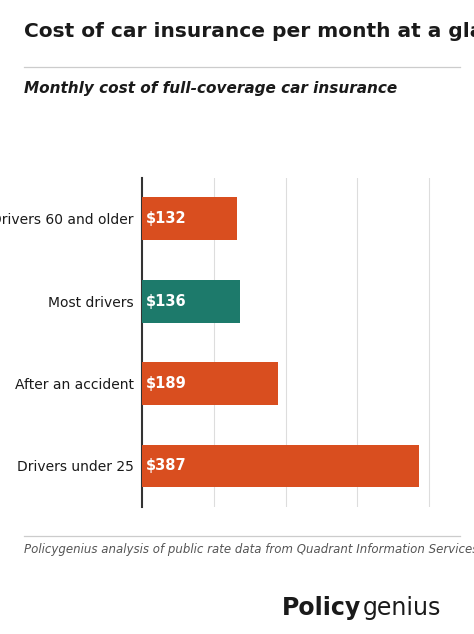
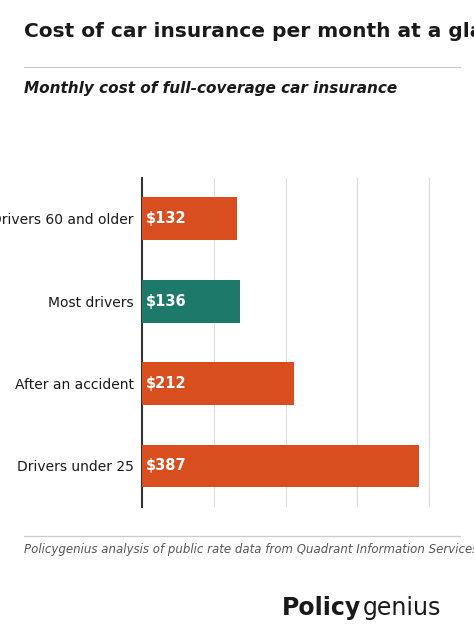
After an accident: $189 -> $212
